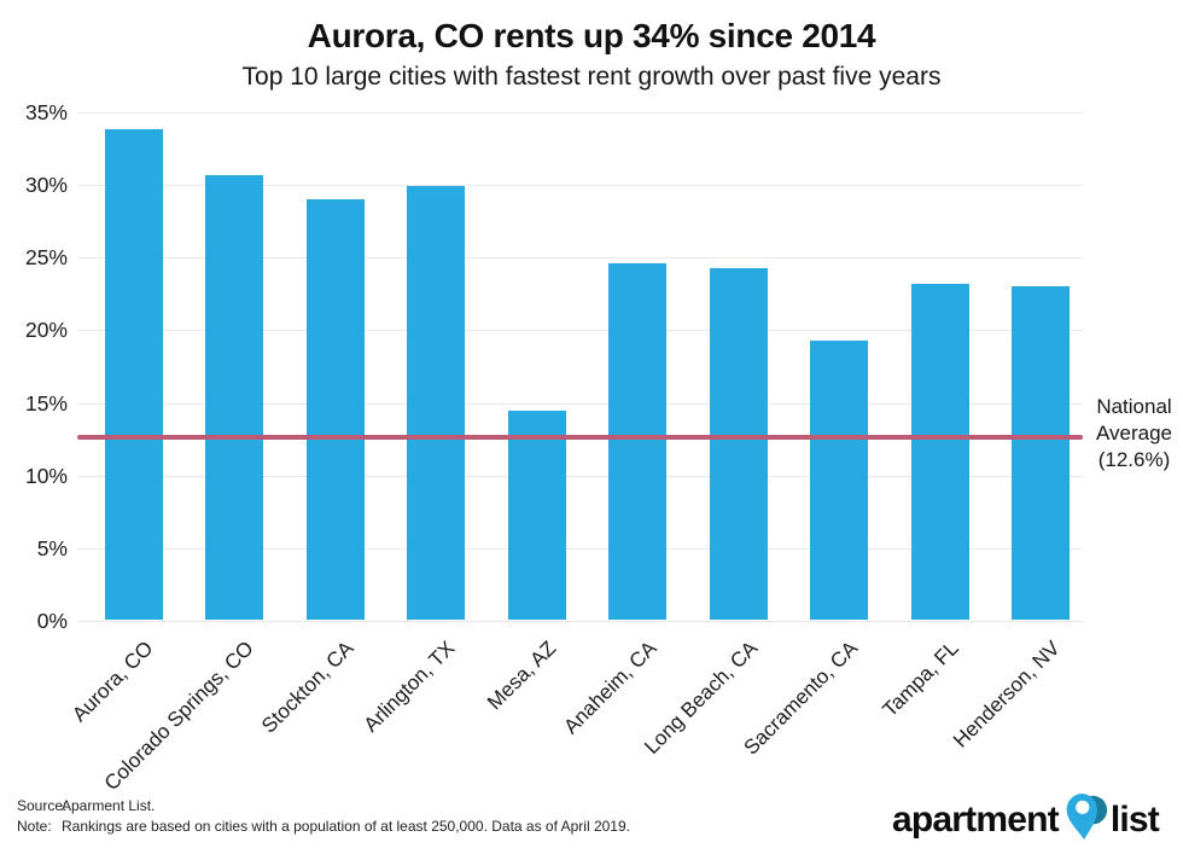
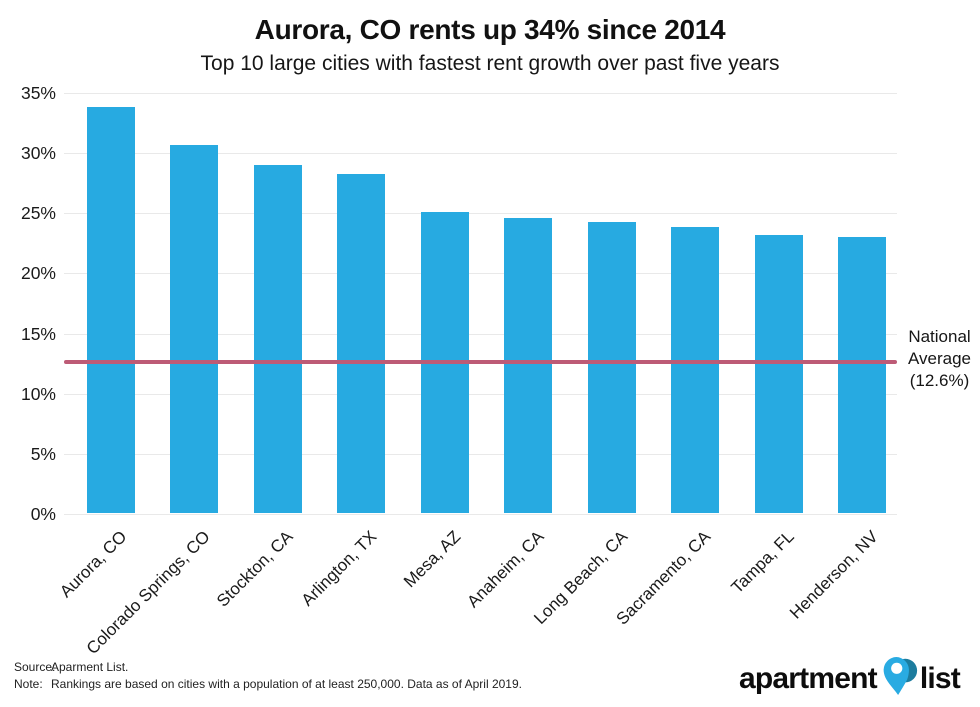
Arlington, TX: 29.9% -> 28.3%
Mesa, AZ: 14.5% -> 25.1%
Sacramento, CA: 19.3% -> 23.9%
